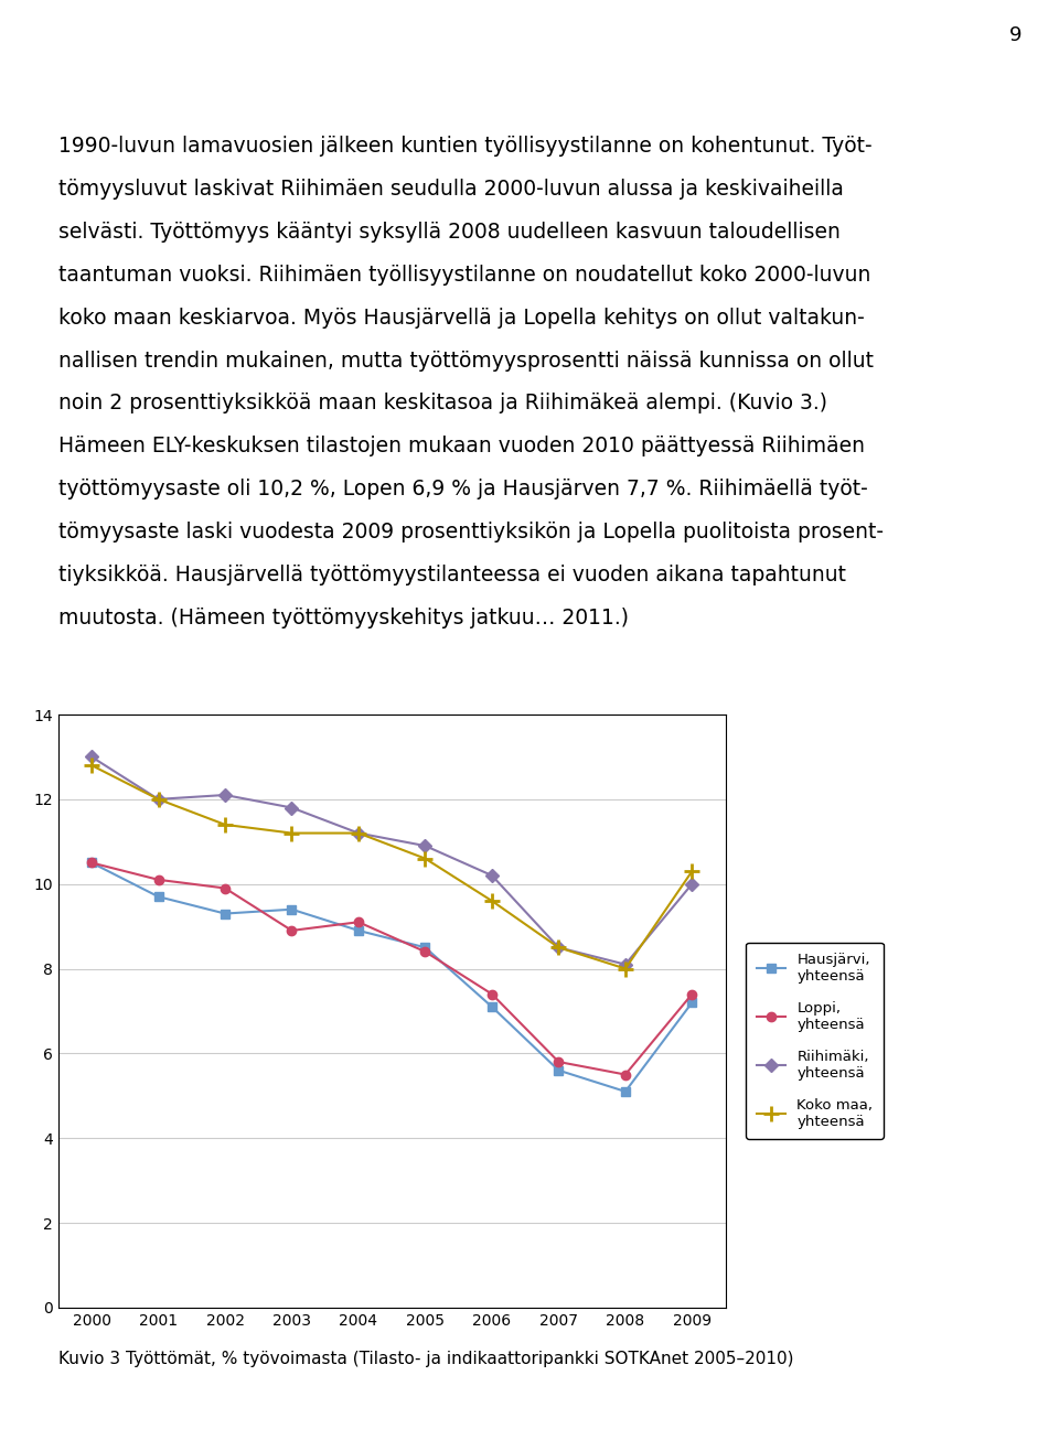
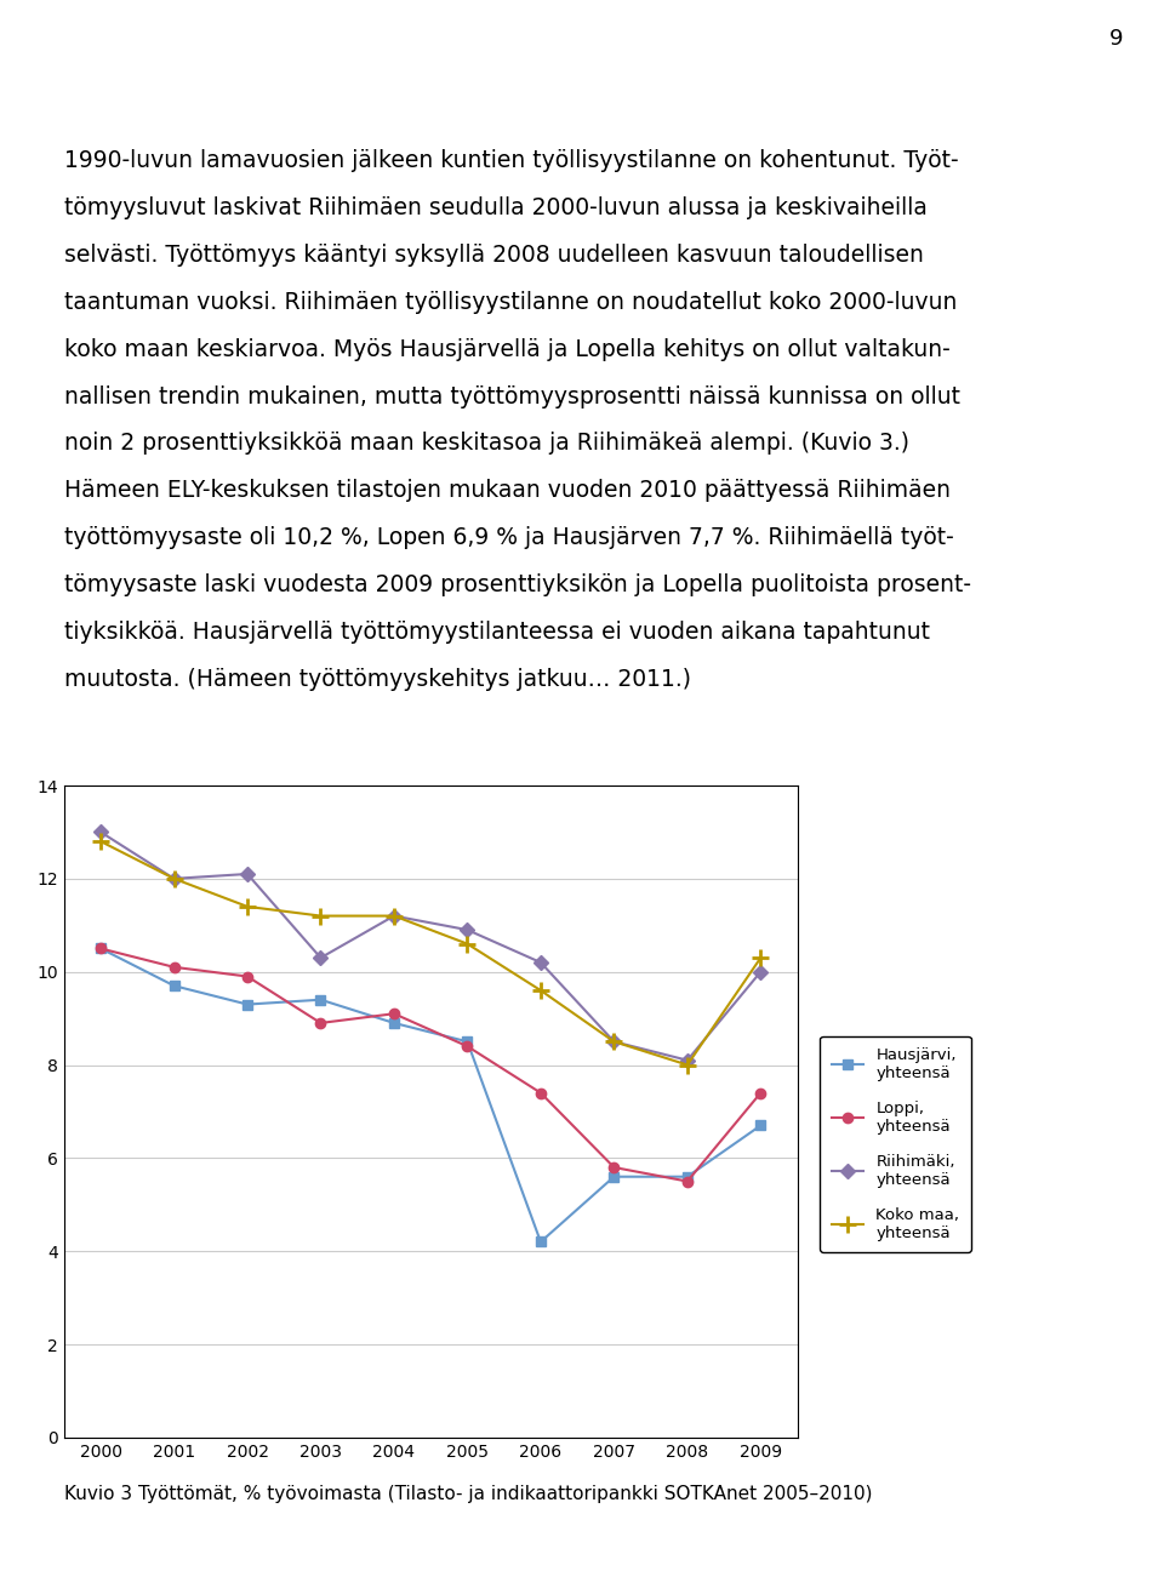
Riihimäki, yhteensä/2003: 11.8 -> 10.3
Hausjärvi, yhteensä/2006: 7.1 -> 4.2
Hausjärvi, yhteensä/2008: 5.1 -> 5.6
Hausjärvi, yhteensä/2009: 7.2 -> 6.7
